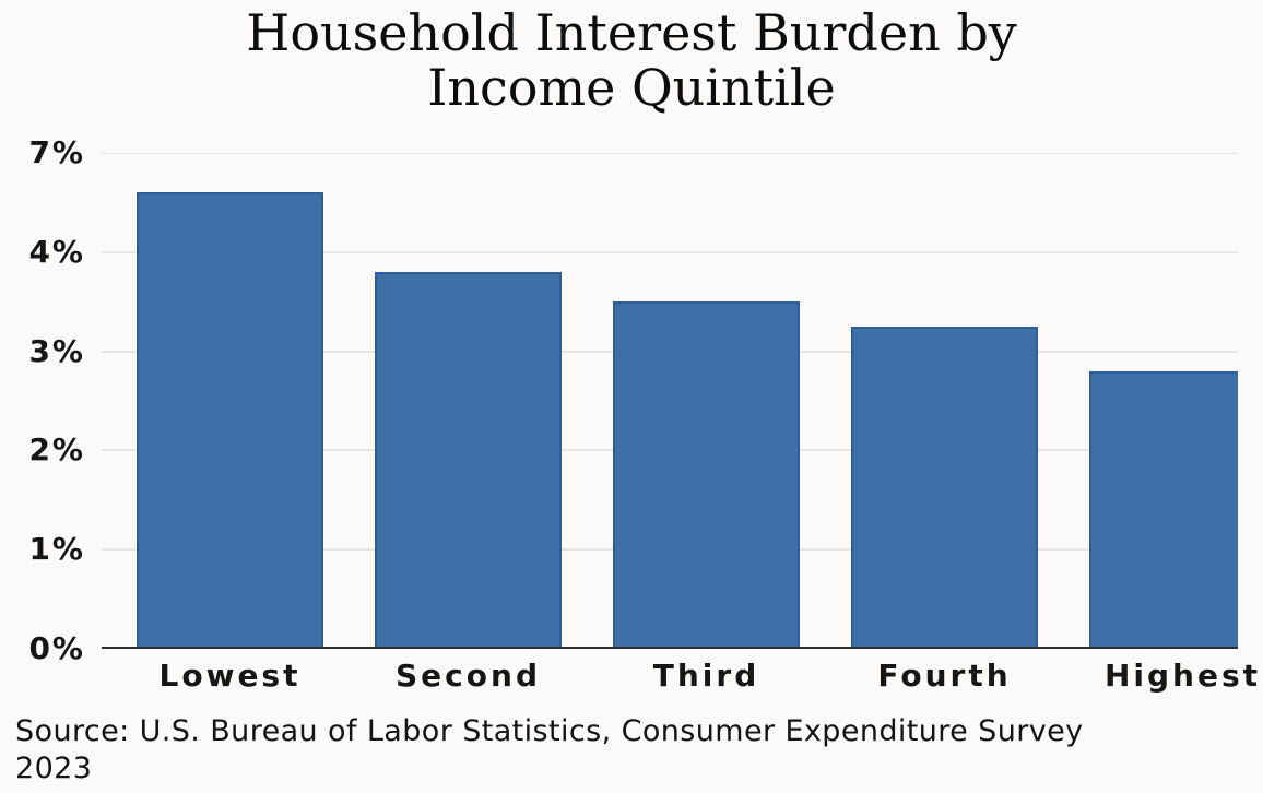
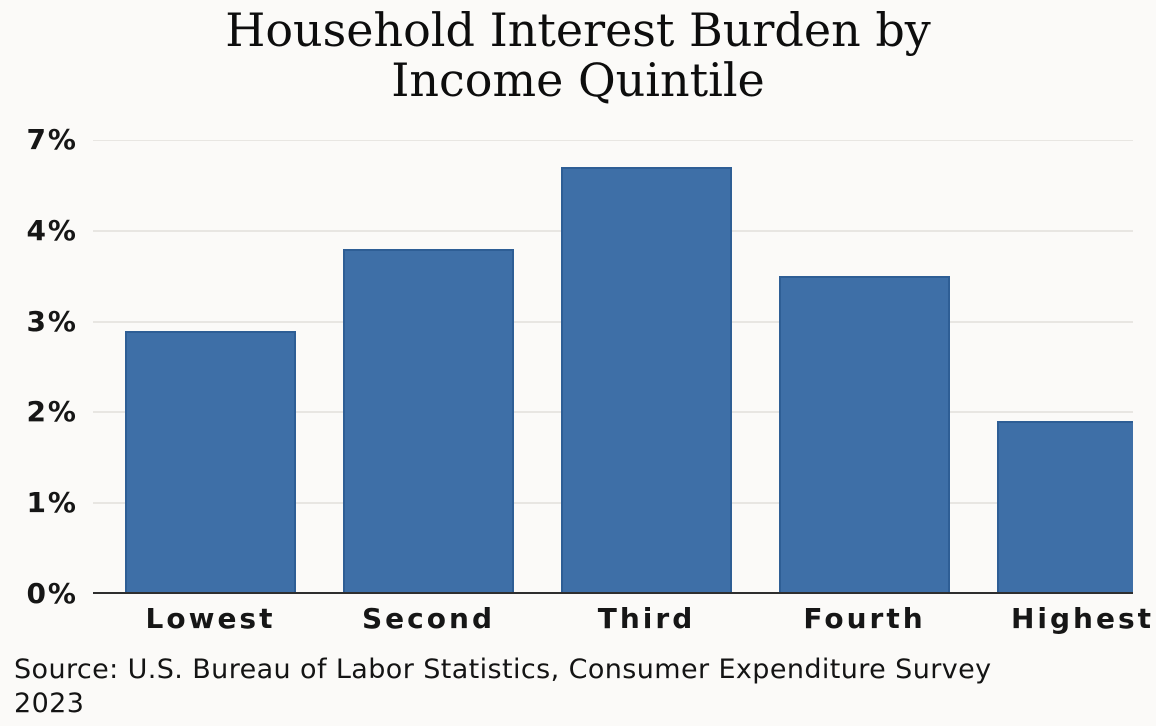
Lowest: 4.6% -> 2.9%
Third: 3.5% -> 4.7%
Fourth: 3.2% -> 3.5%
Highest: 2.8% -> 1.9%
